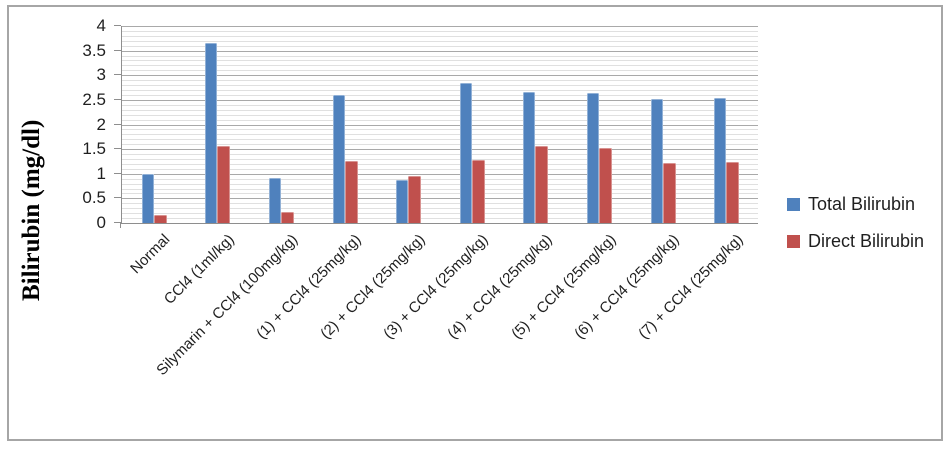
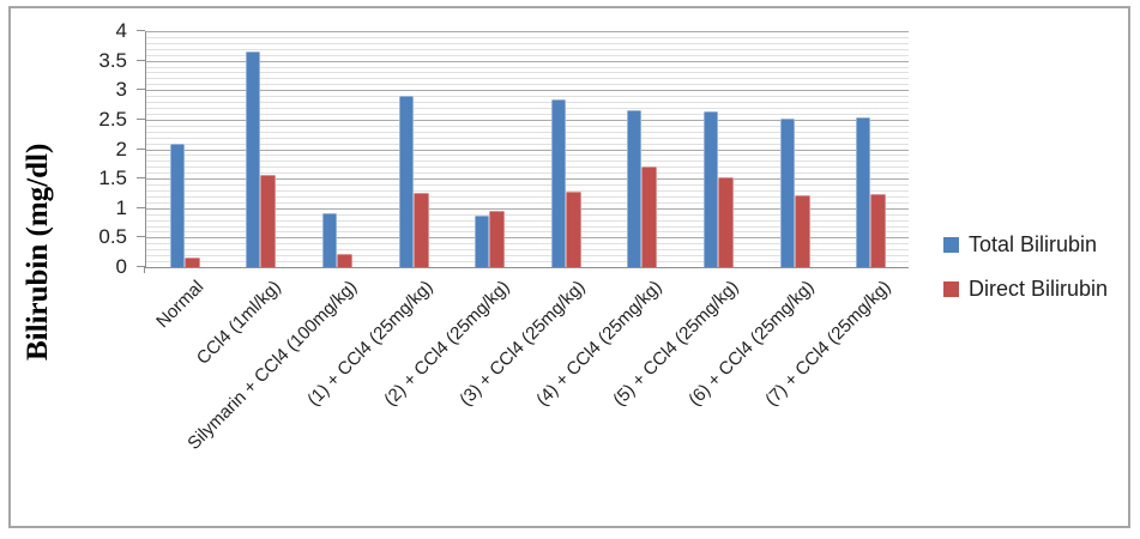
Total Bilirubin/Normal: 1.0 -> 2.1
Total Bilirubin/(1) + CCl4 (25mg/kg): 2.6 -> 2.9
Direct Bilirubin/(4) + CCl4 (25mg/kg): 1.6 -> 1.7
